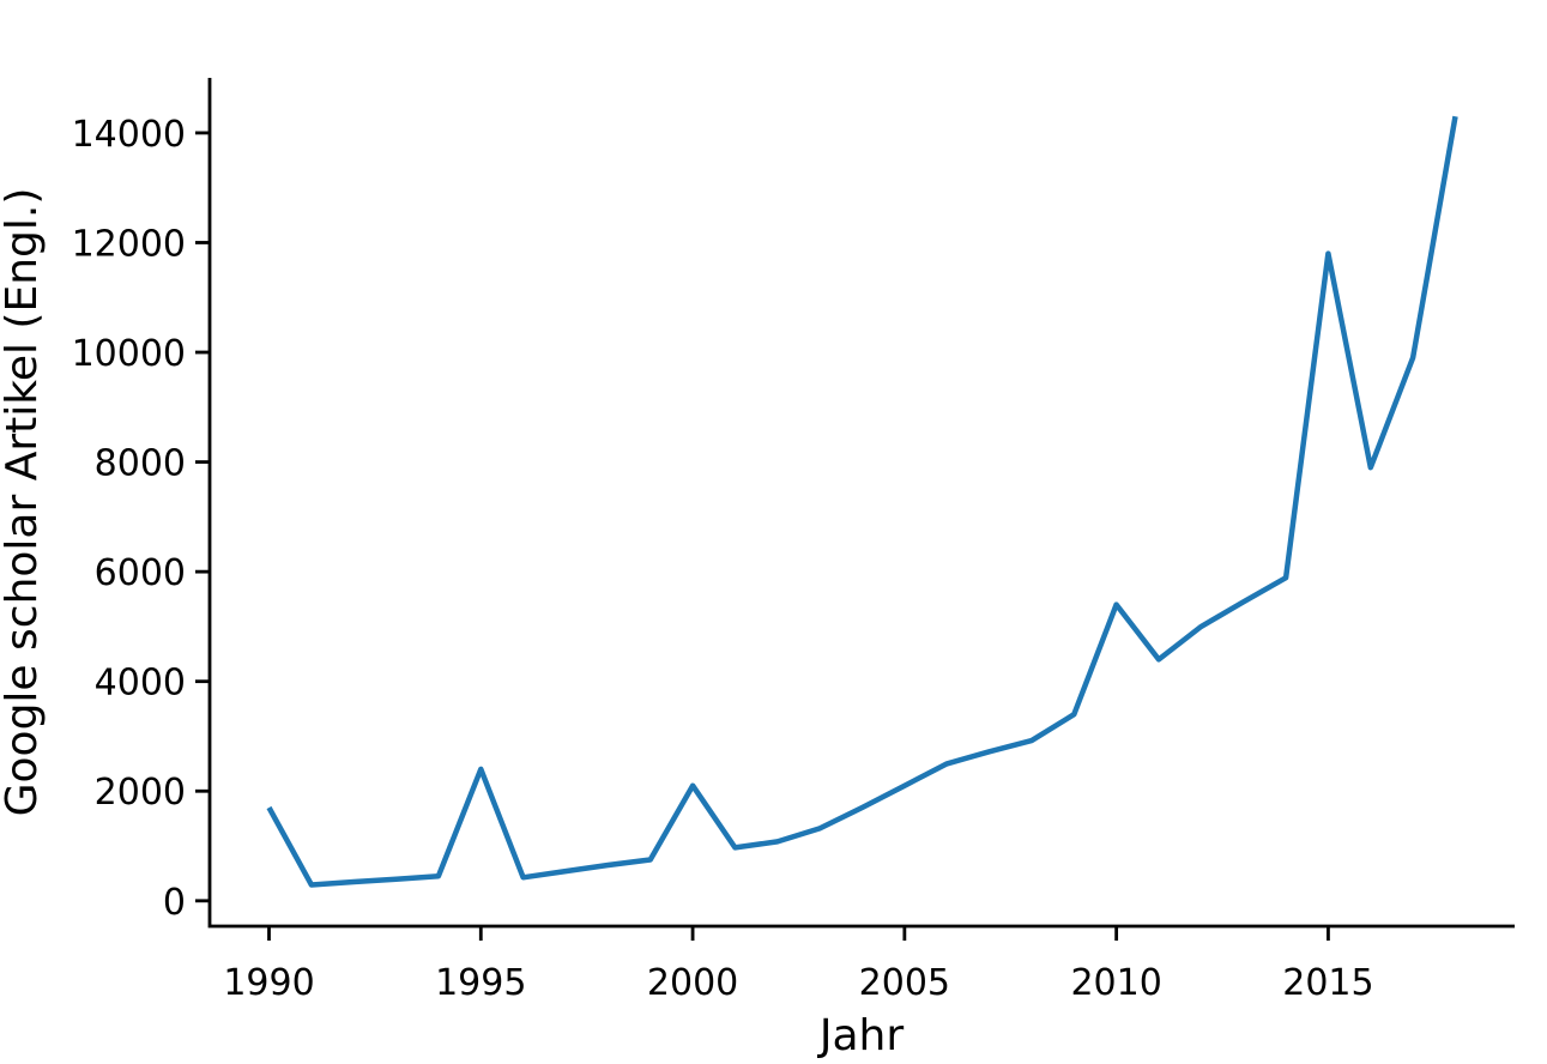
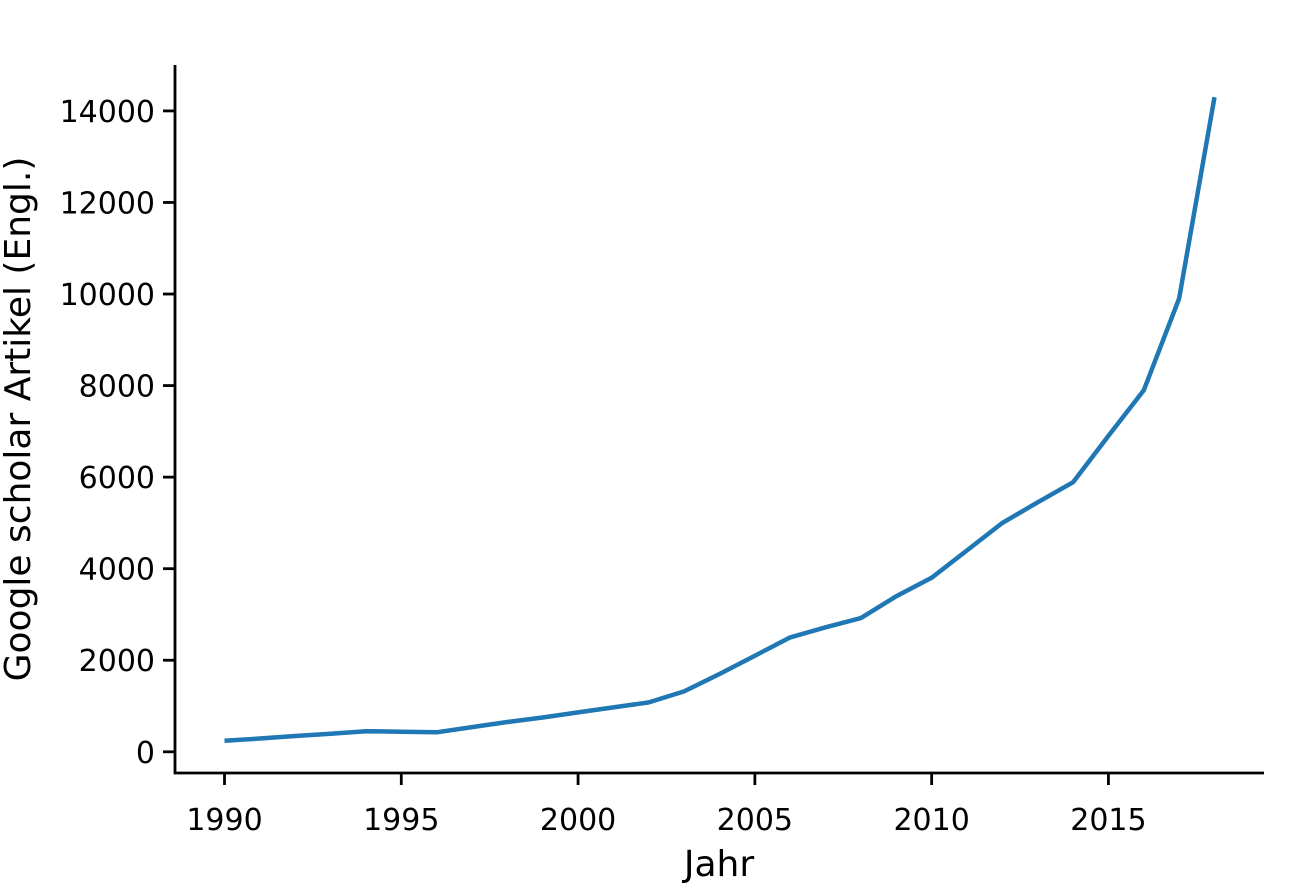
1990: 1700 -> 200
1995: 2400 -> 400
2000: 2100 -> 900
2010: 5400 -> 3800
2015: 11800 -> 6900
